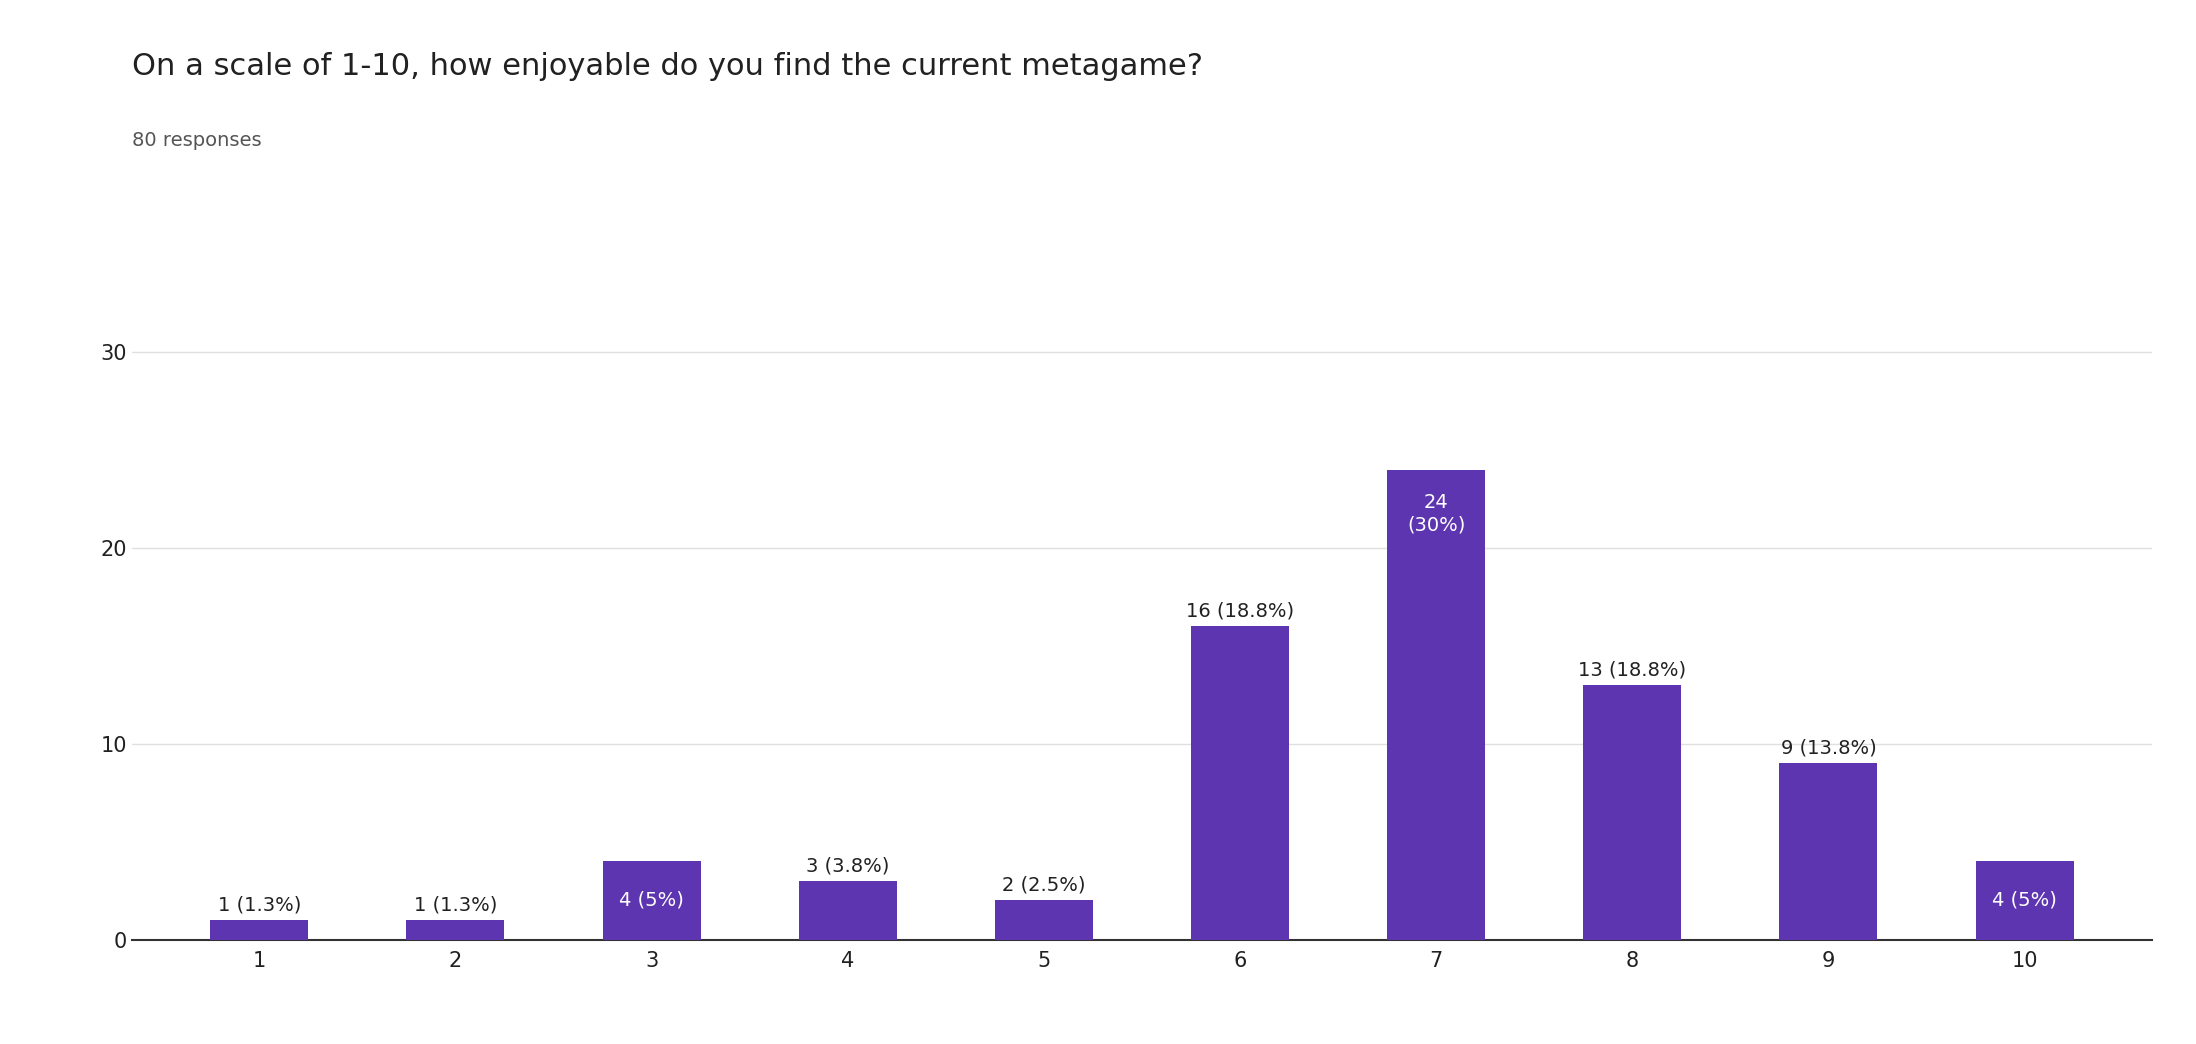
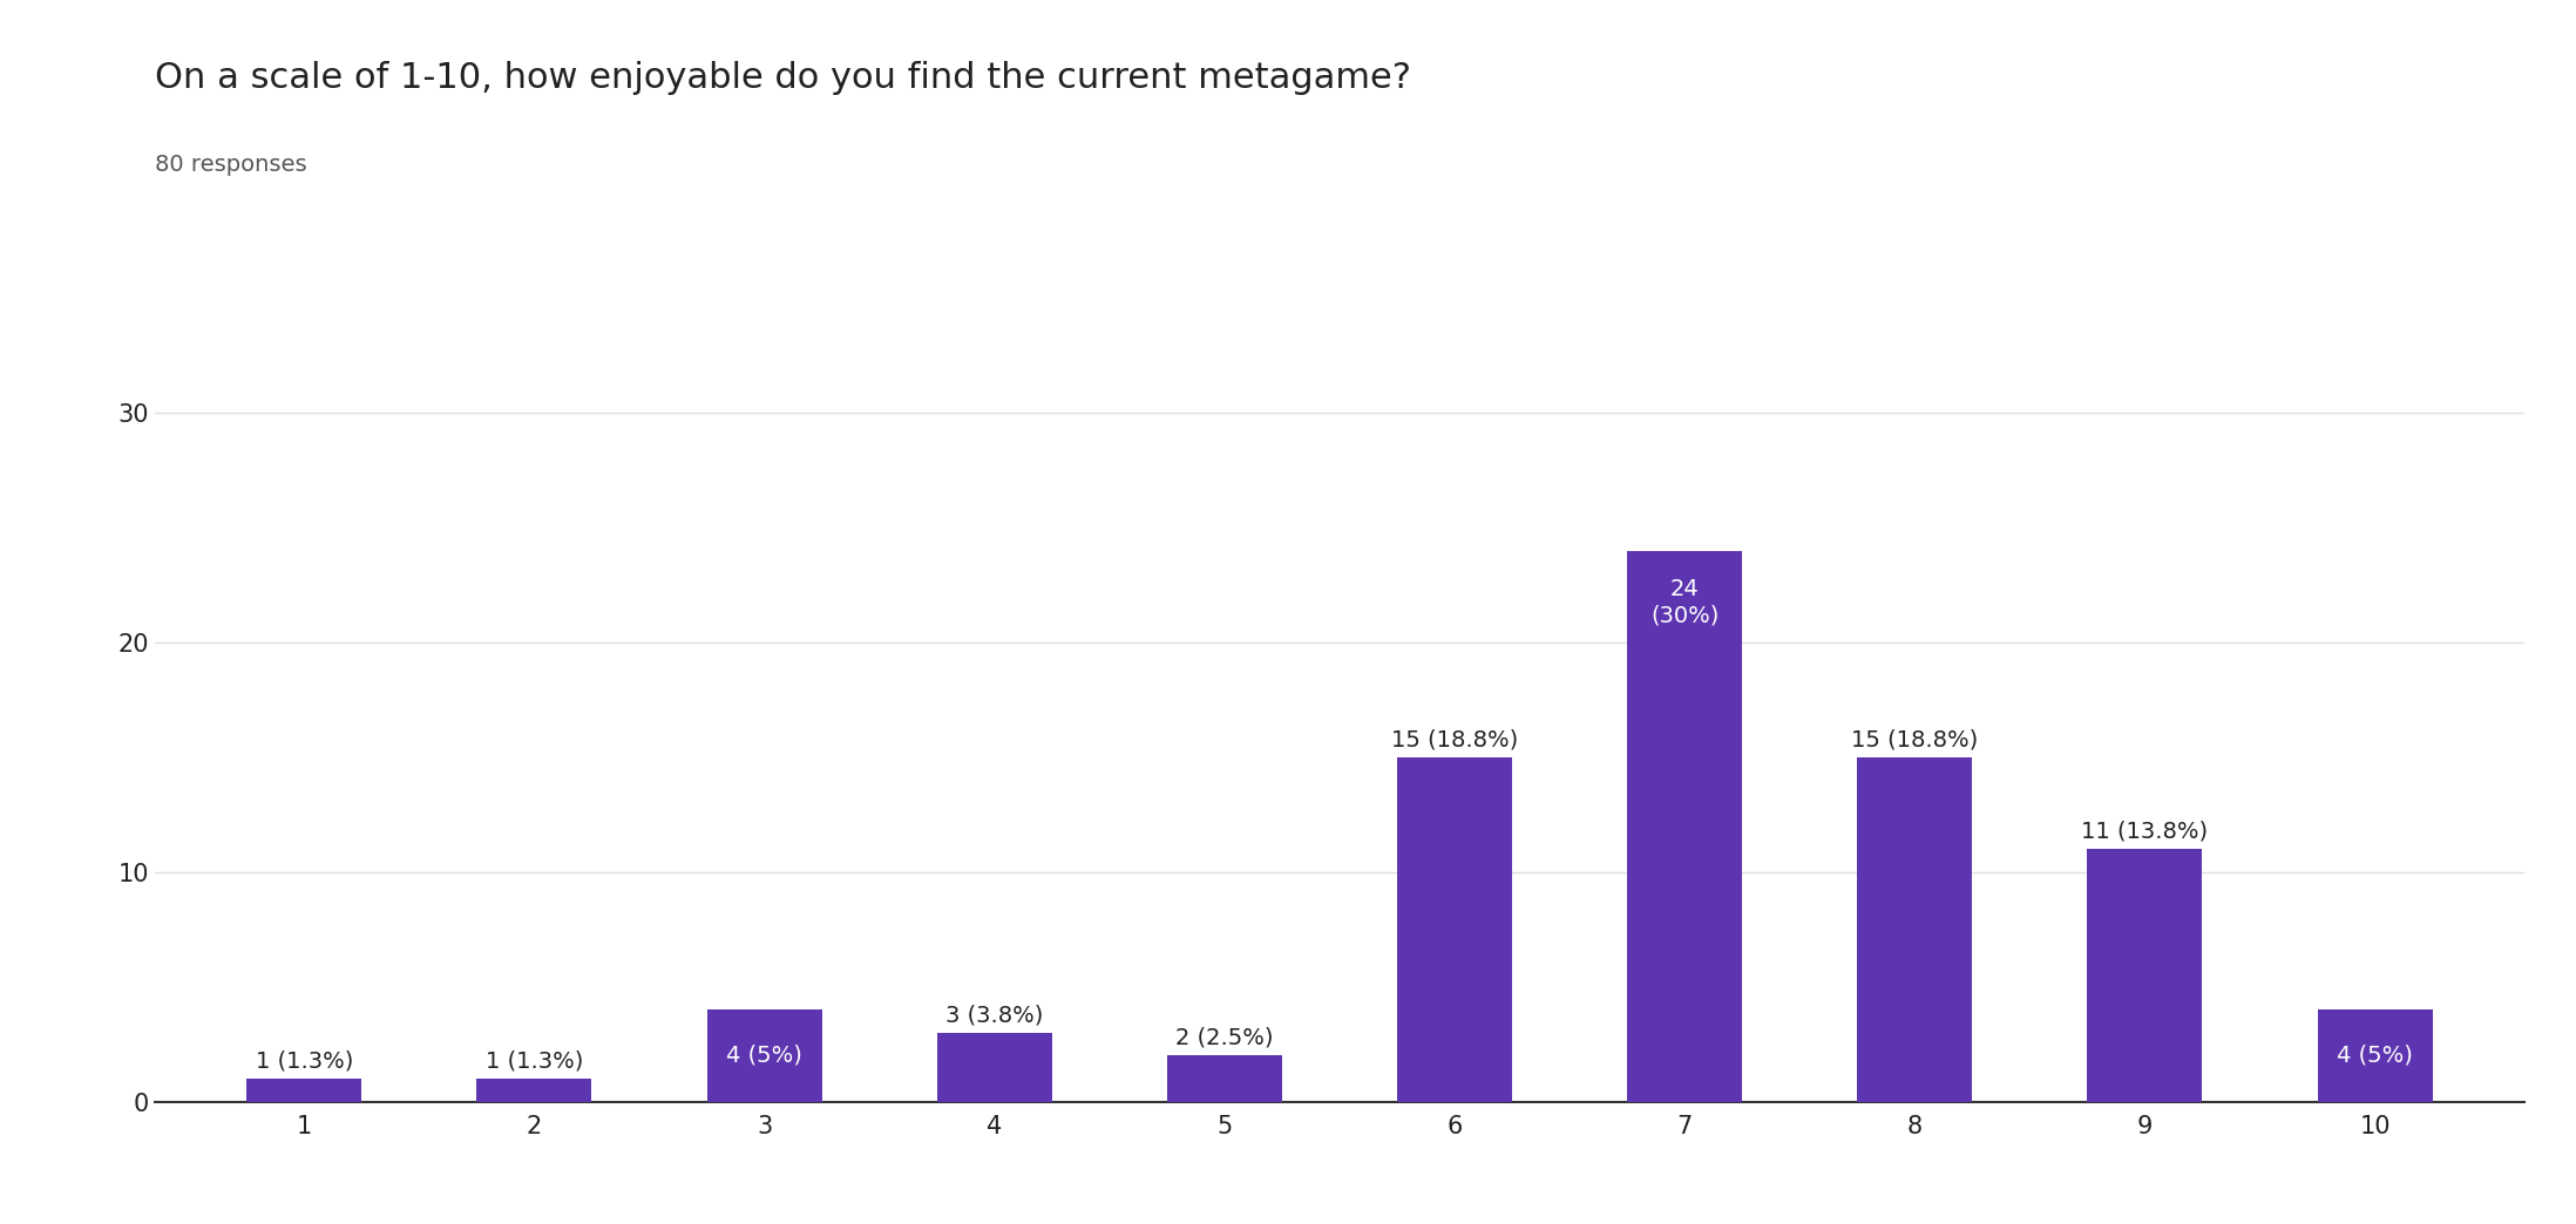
6: 16 -> 15
8: 13 -> 15
9: 9 -> 11
